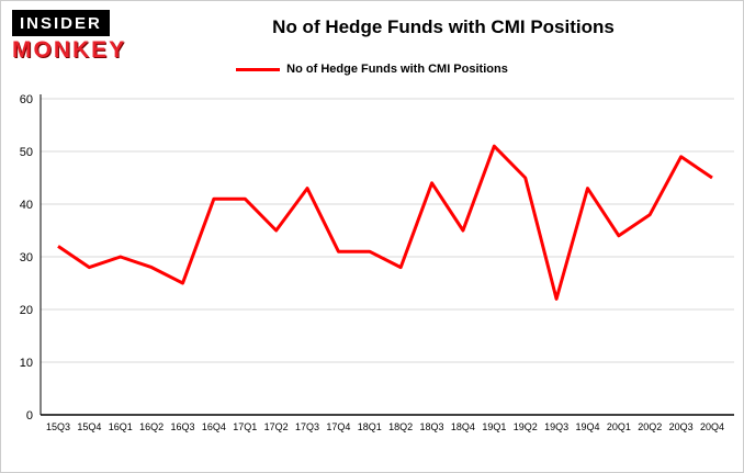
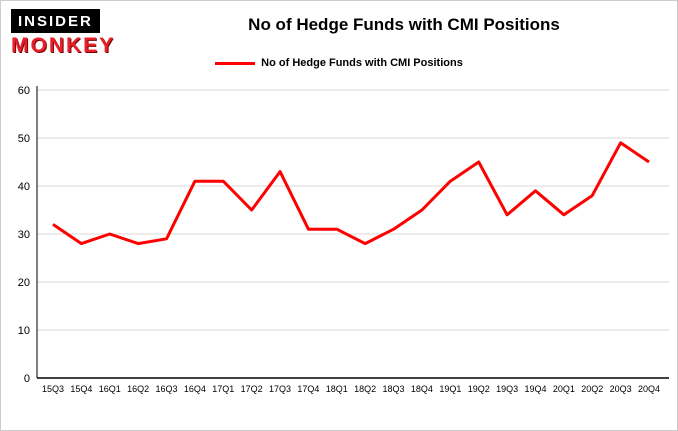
16Q3: 25 -> 29
18Q3: 44 -> 31
19Q1: 51 -> 41
19Q3: 22 -> 34
19Q4: 43 -> 39
